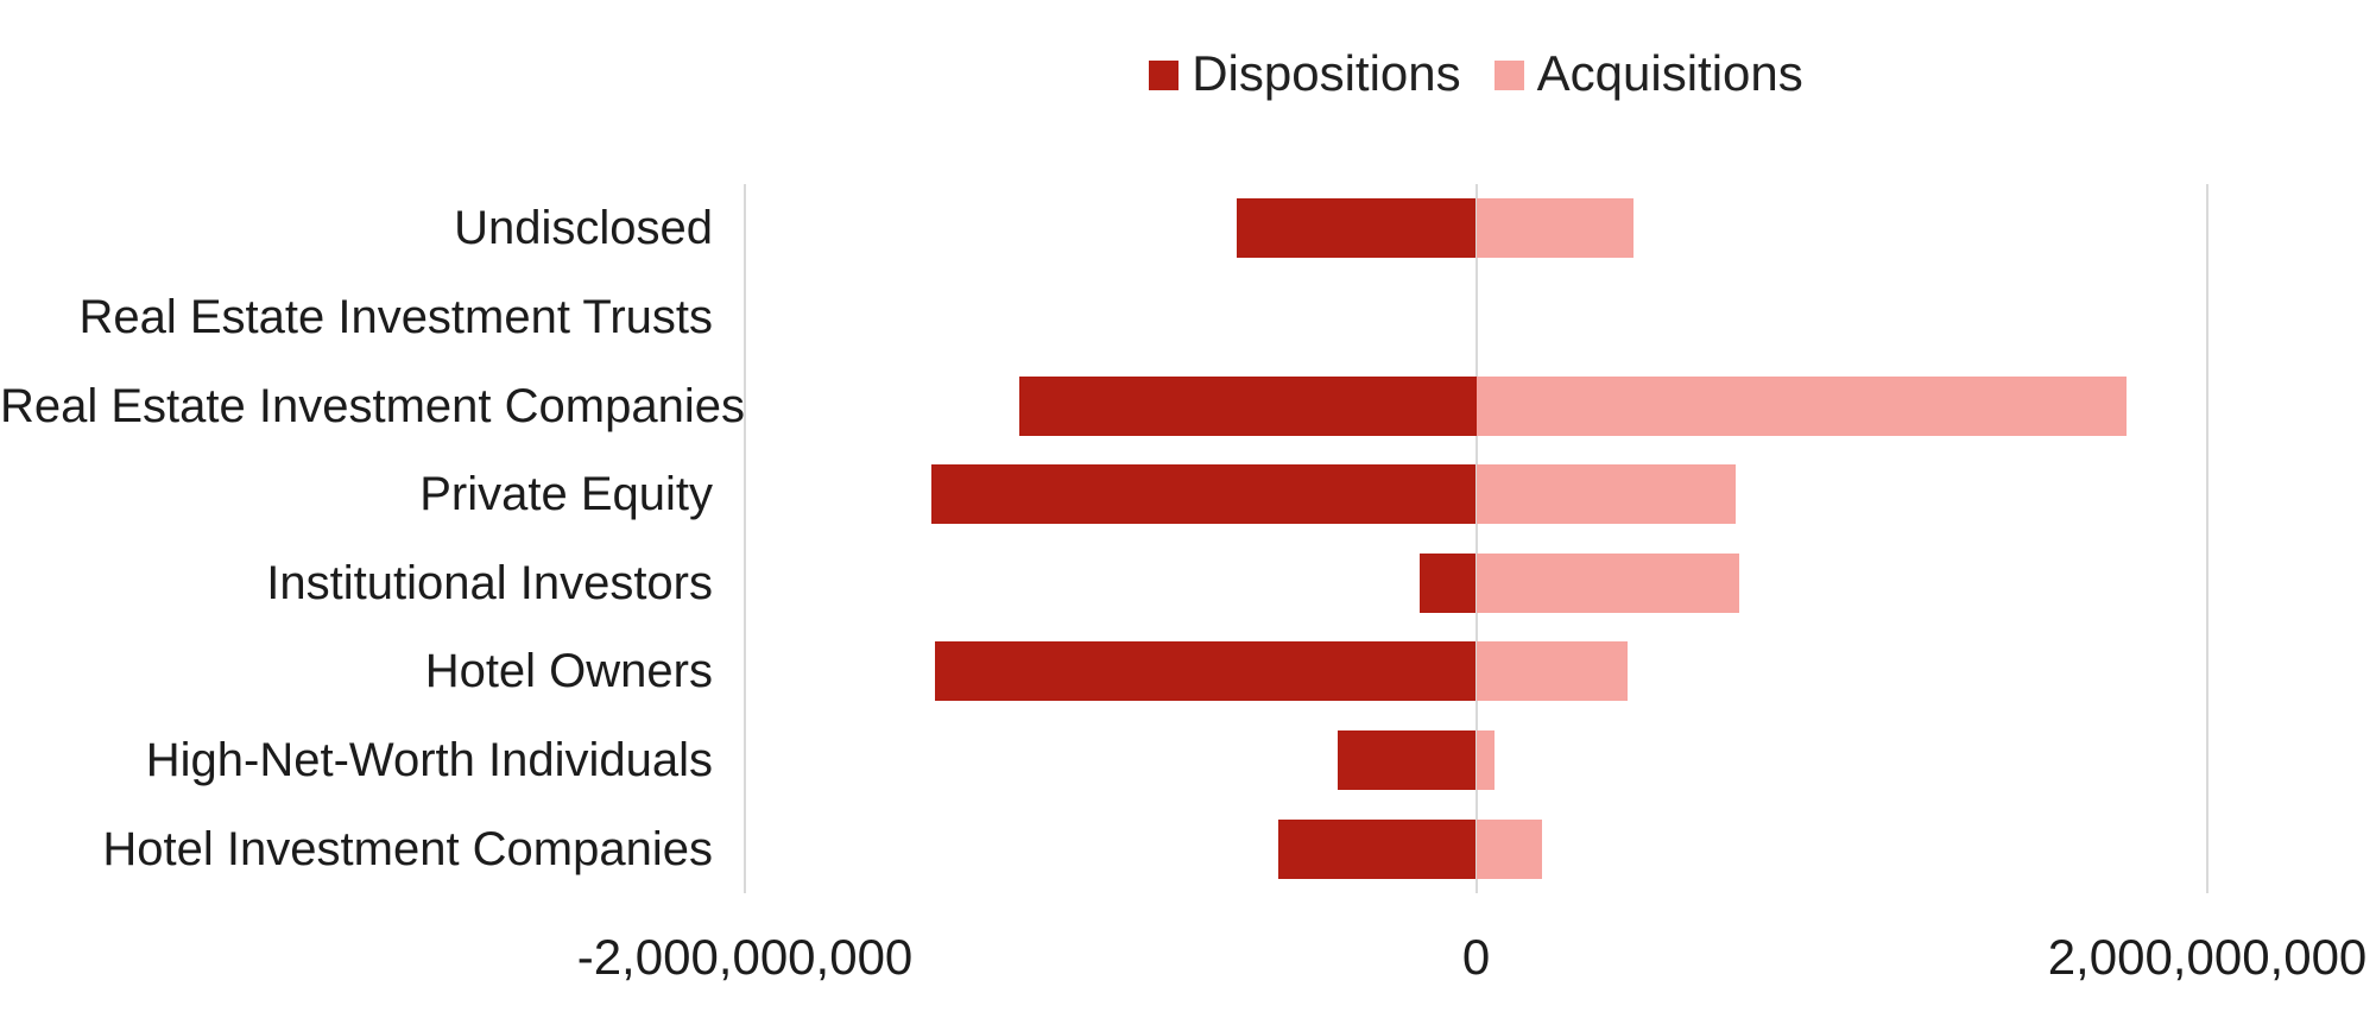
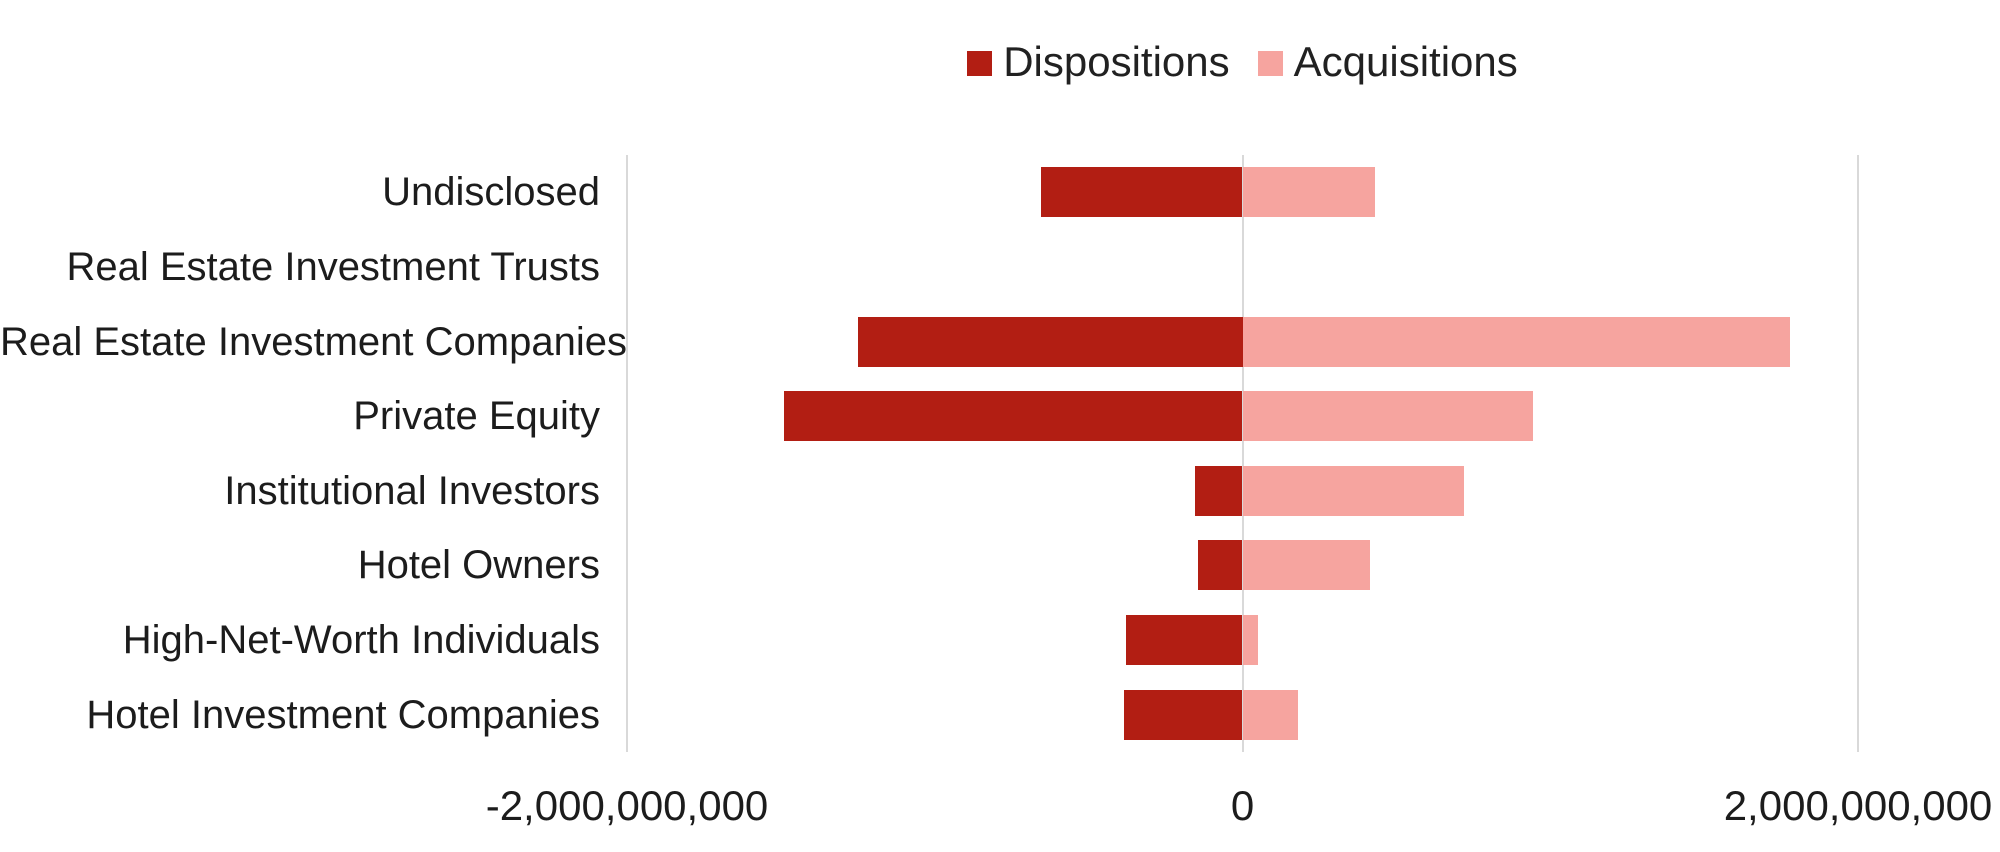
Acquisitions/Private Equity: 710000000 -> 940000000
Dispositions/Hotel Owners: -1480000000 -> -140000000
Dispositions/Hotel Investment Companies: -540000000 -> -380000000
